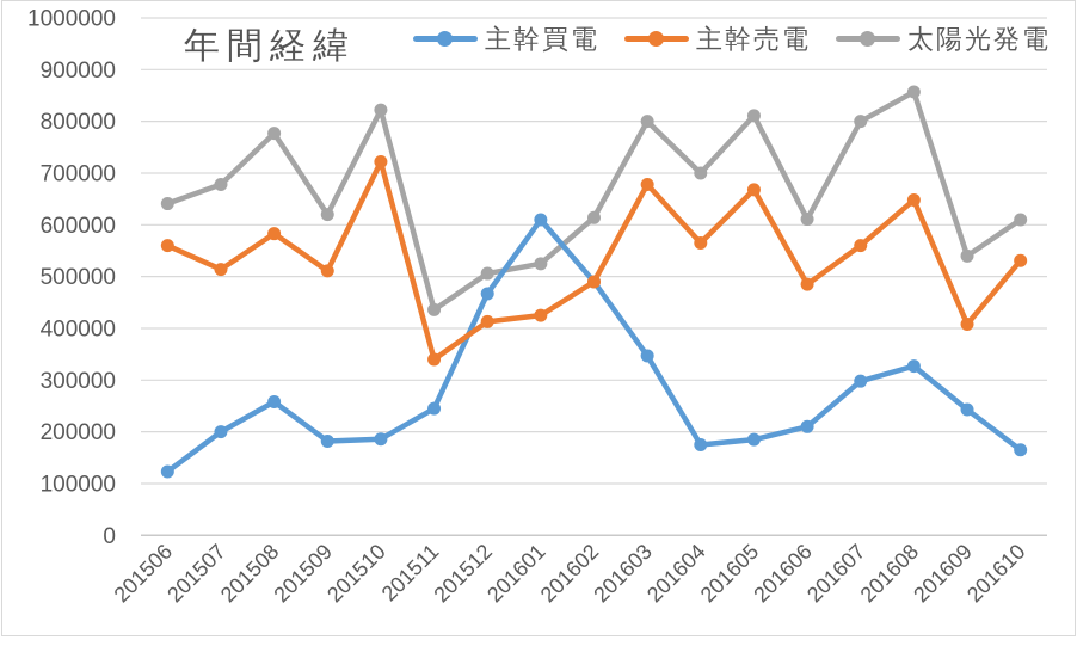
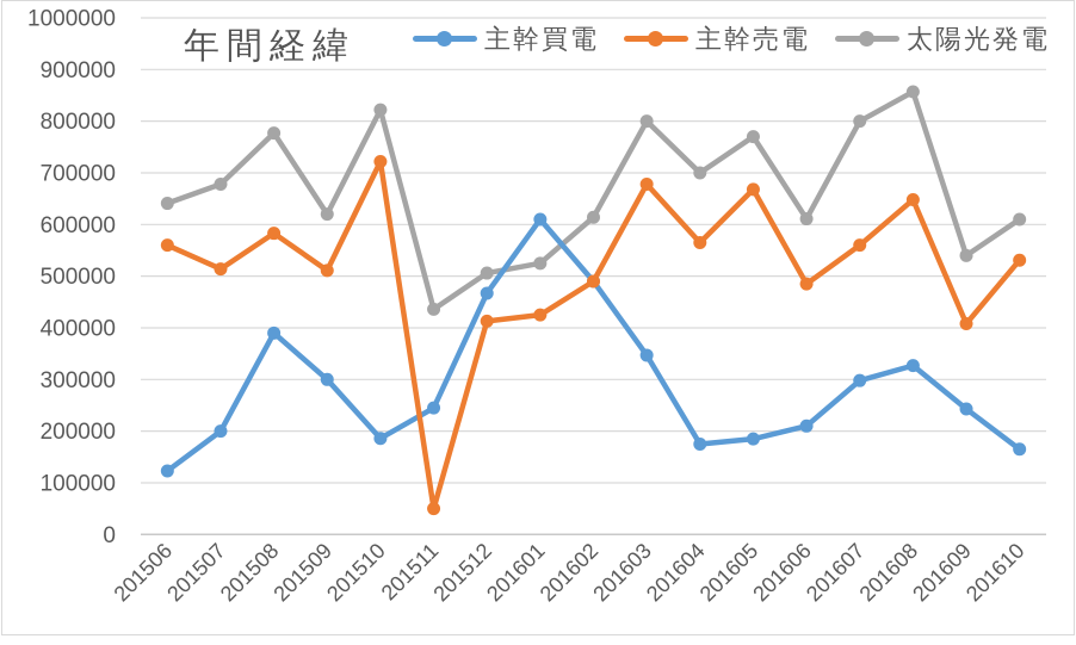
主幹買電/201508: 260000 -> 390000
主幹買電/201509: 180000 -> 300000
主幹売電/201511: 340000 -> 50000
太陽光発電/201605: 810000 -> 770000
